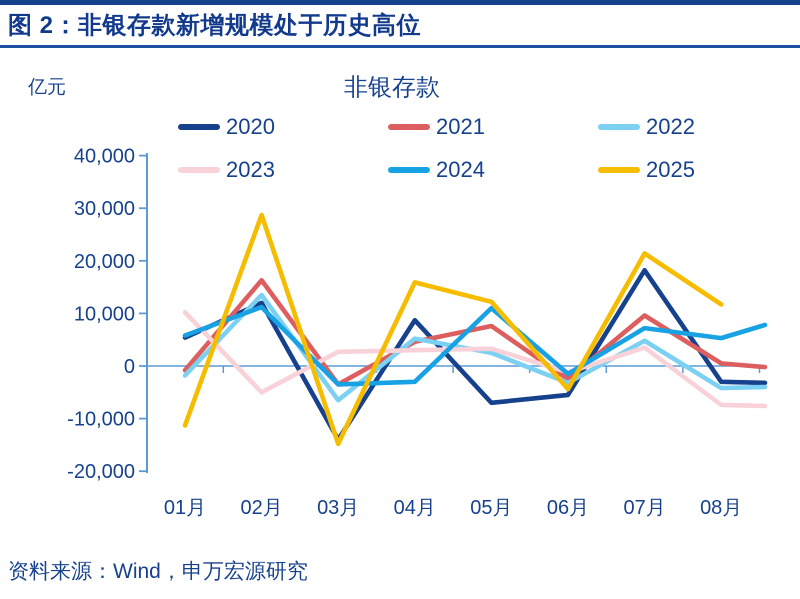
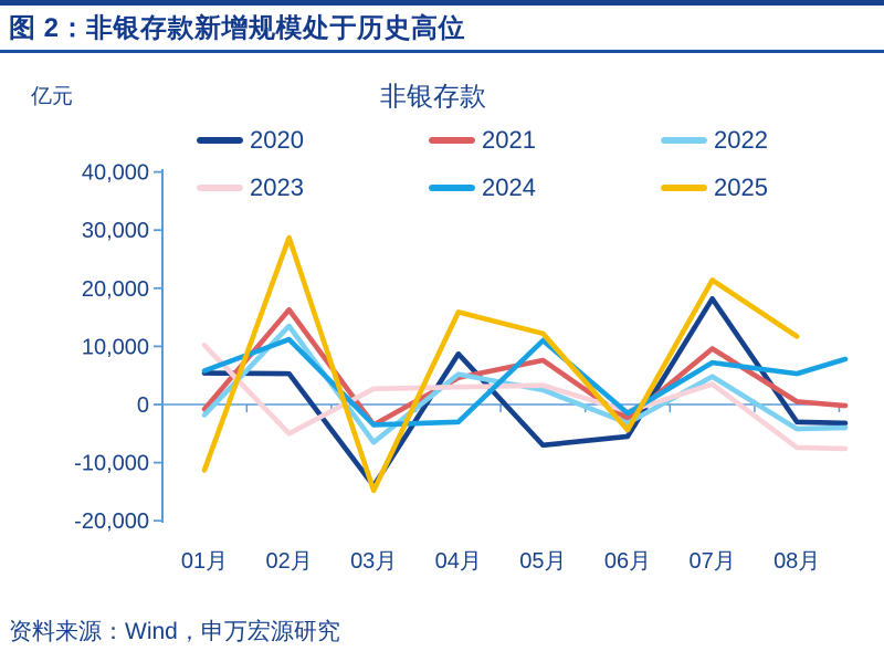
2020/02月: 12000 -> 5000
